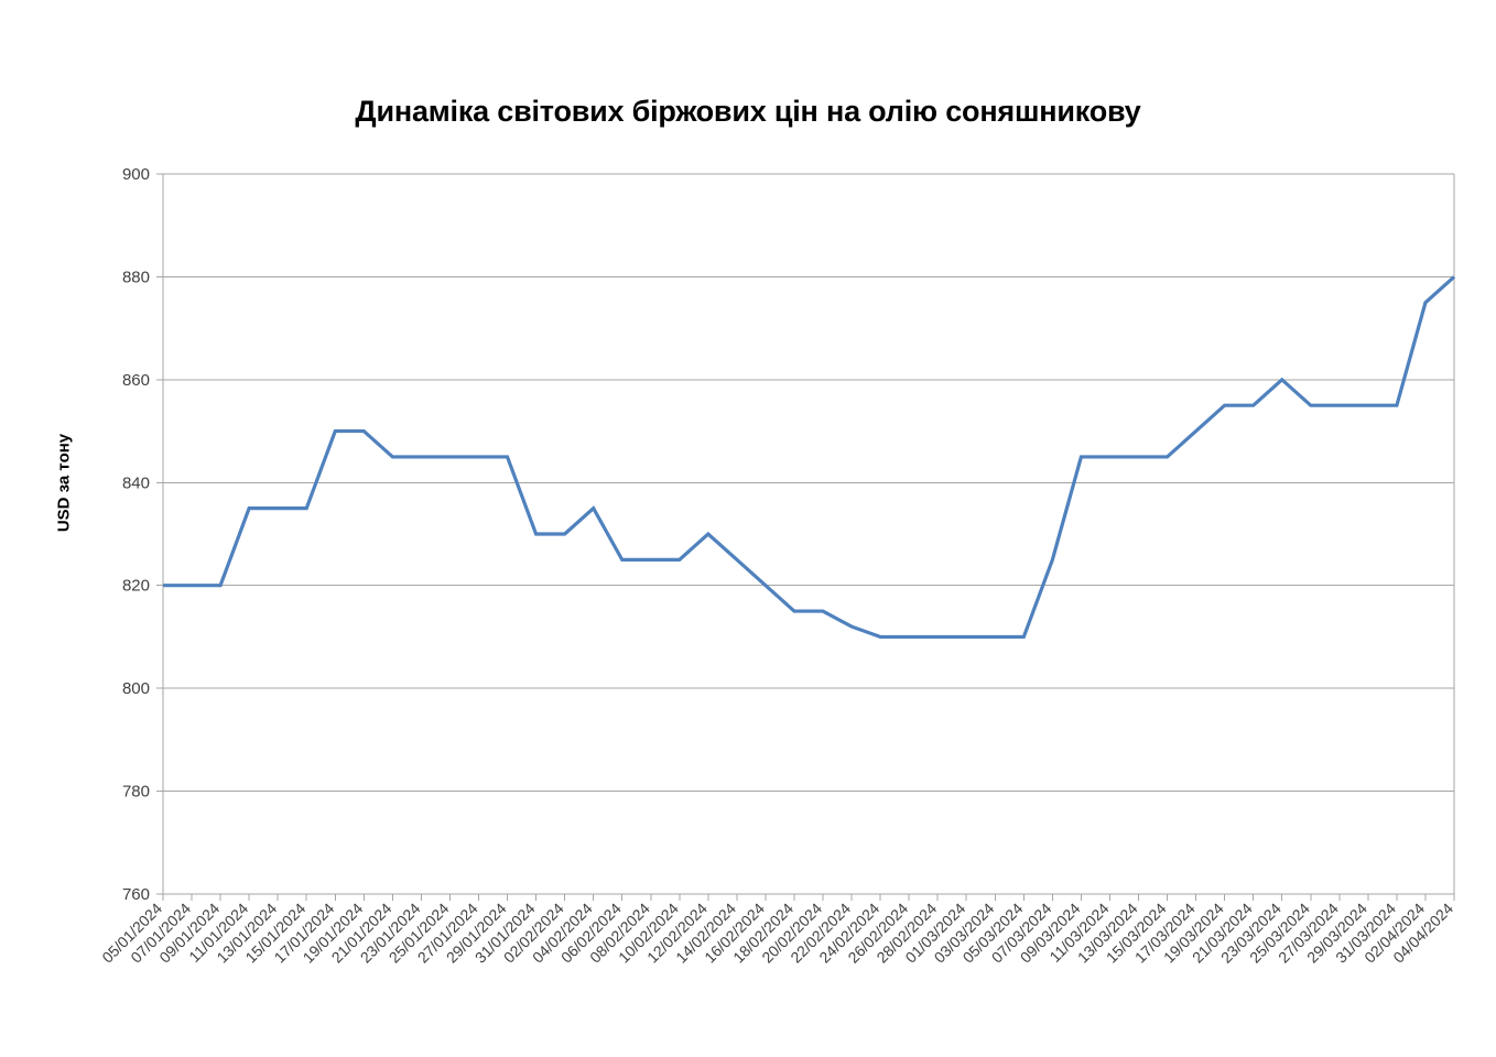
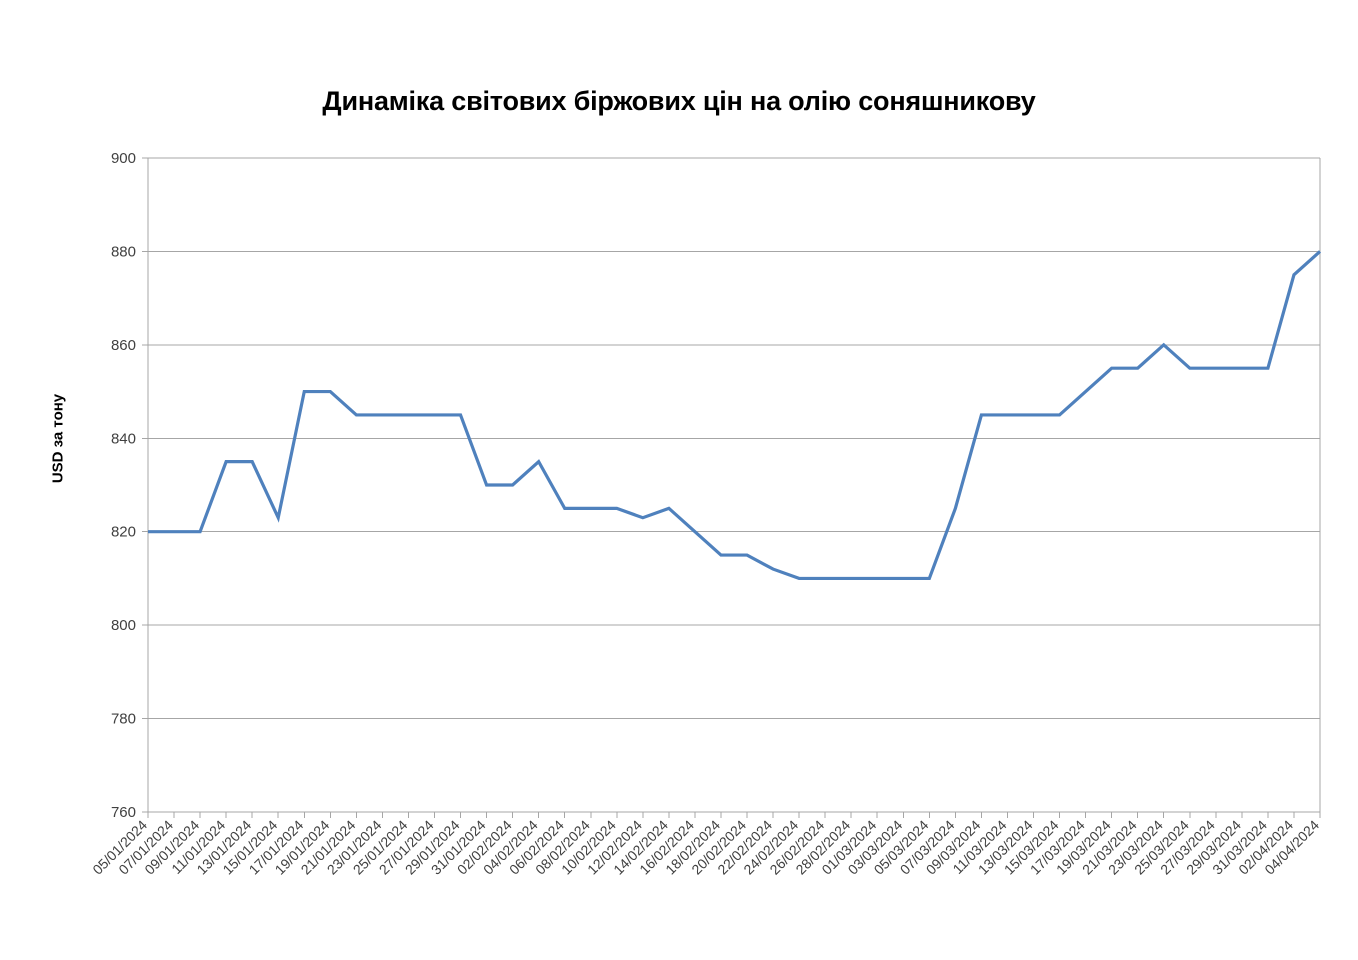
15/01/2024: 835 -> 823
12/02/2024: 830 -> 823
